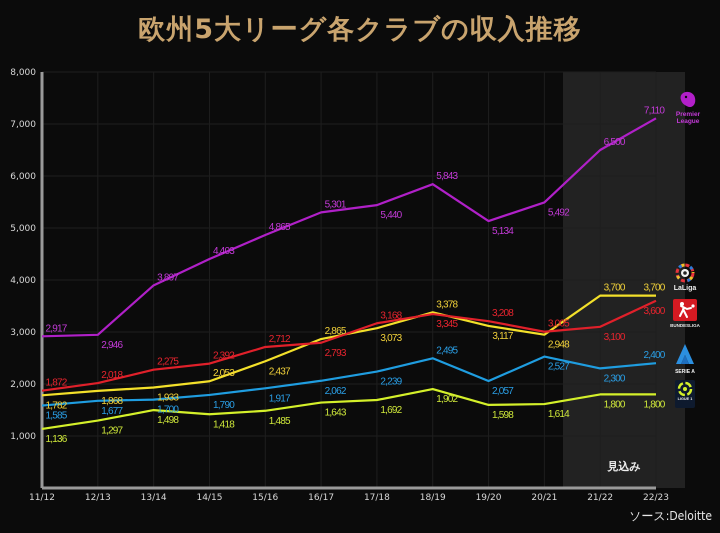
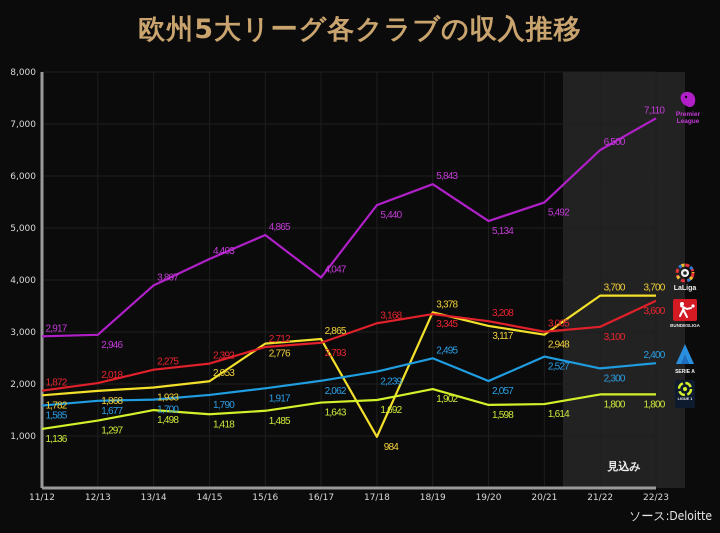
LaLiga/15/16: 2,437 -> 2,776
Premier League/16/17: 5,301 -> 4,047
LaLiga/17/18: 3,073 -> 984
